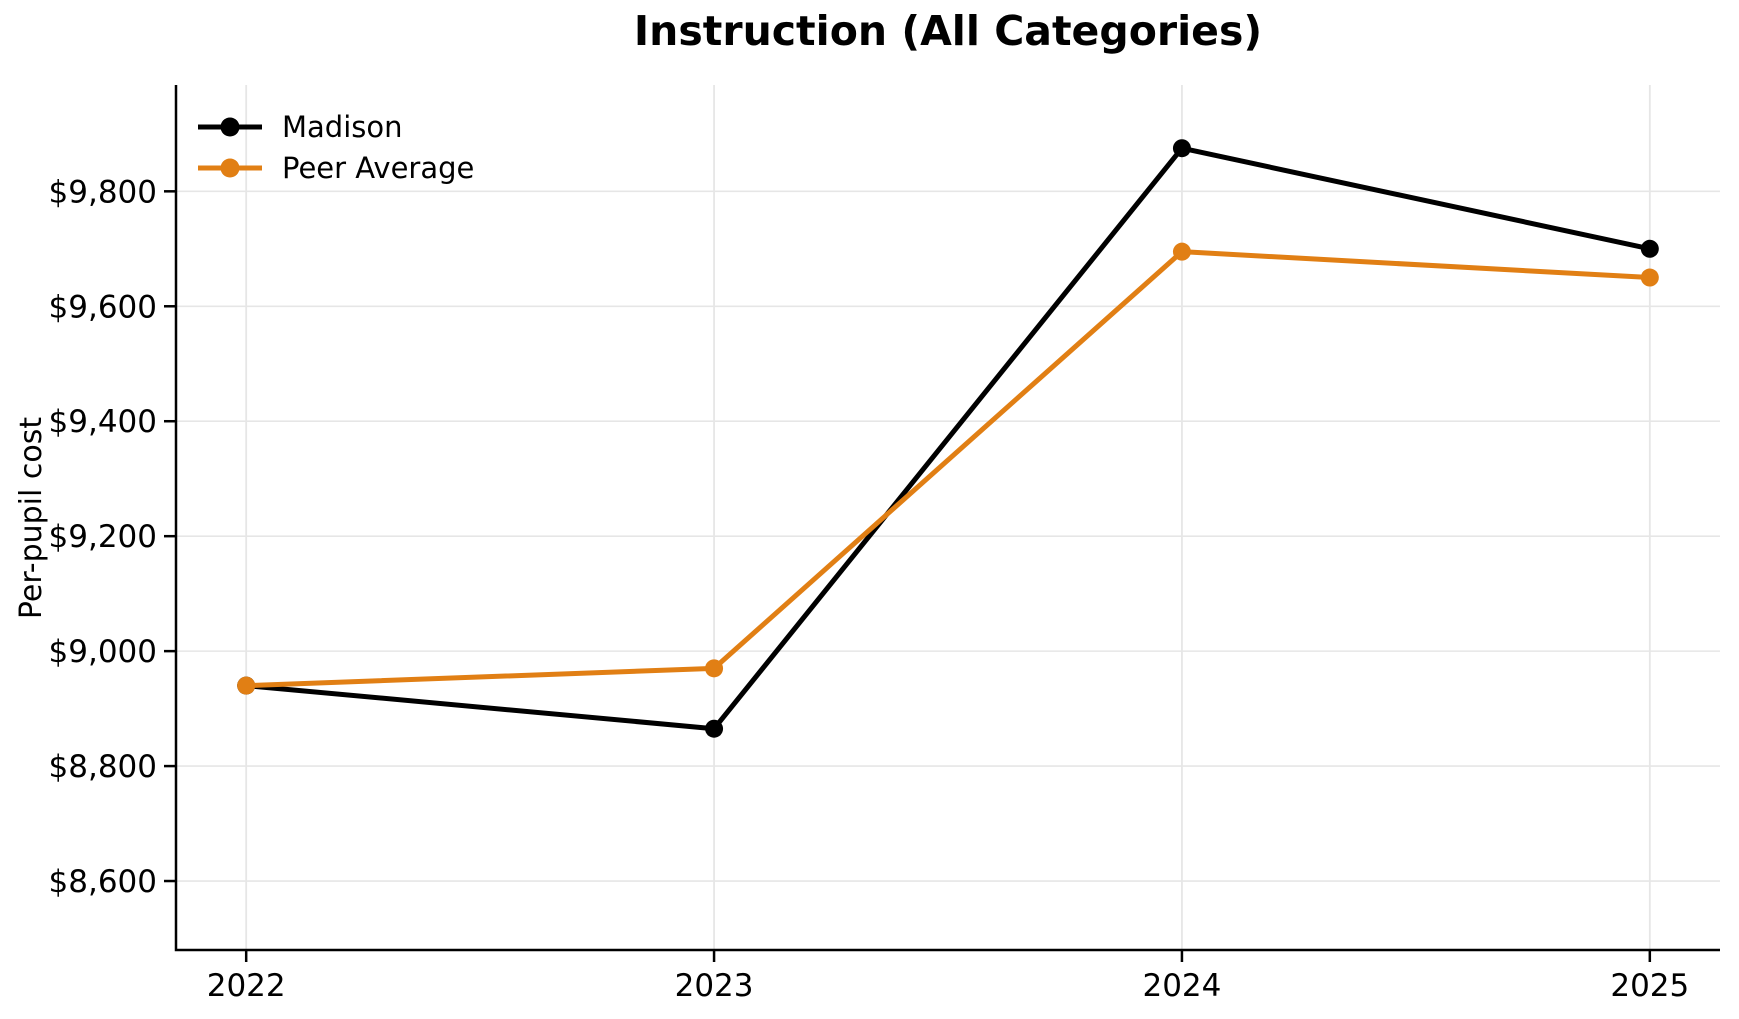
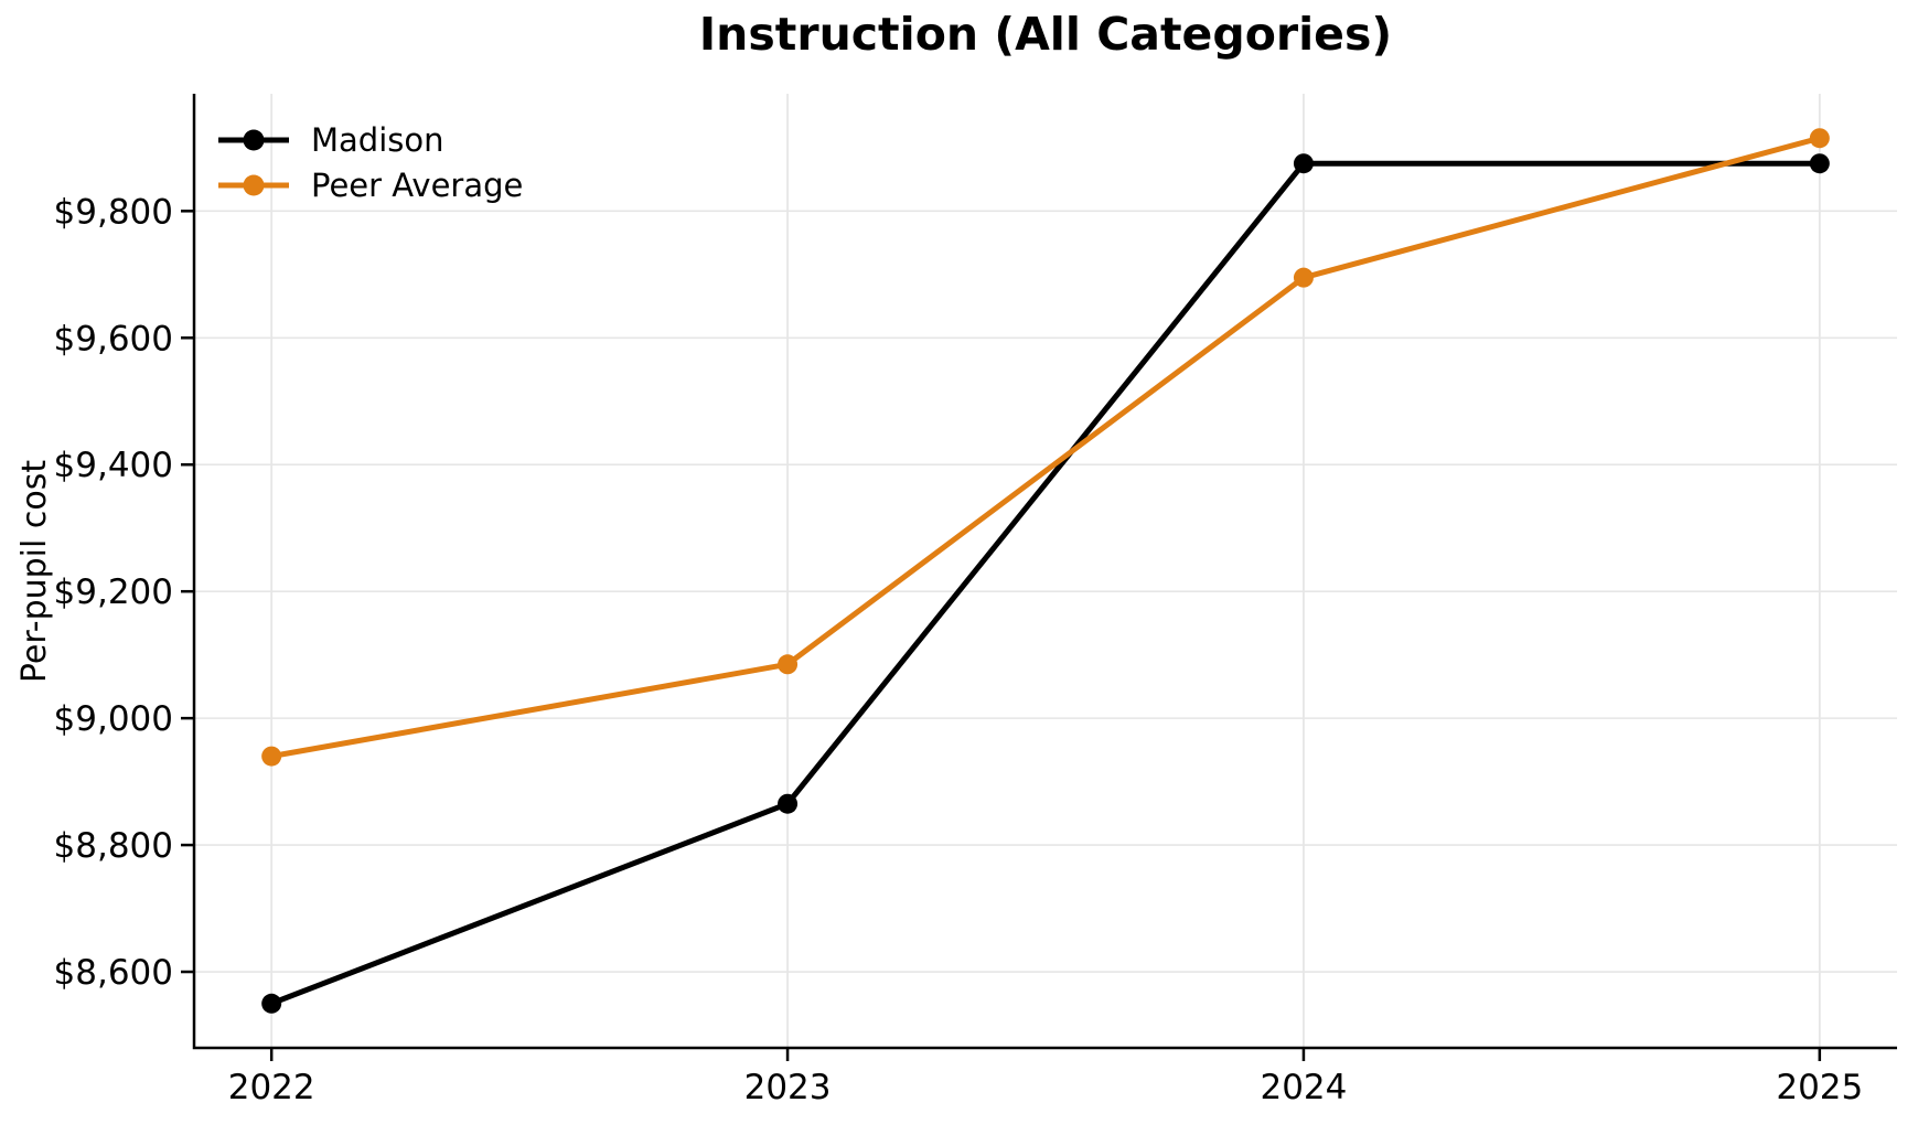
Madison/2022: $8940 -> $8550
Peer Average/2023: $8970 -> $9080
Madison/2025: $9700 -> $9880
Peer Average/2025: $9650 -> $9920
